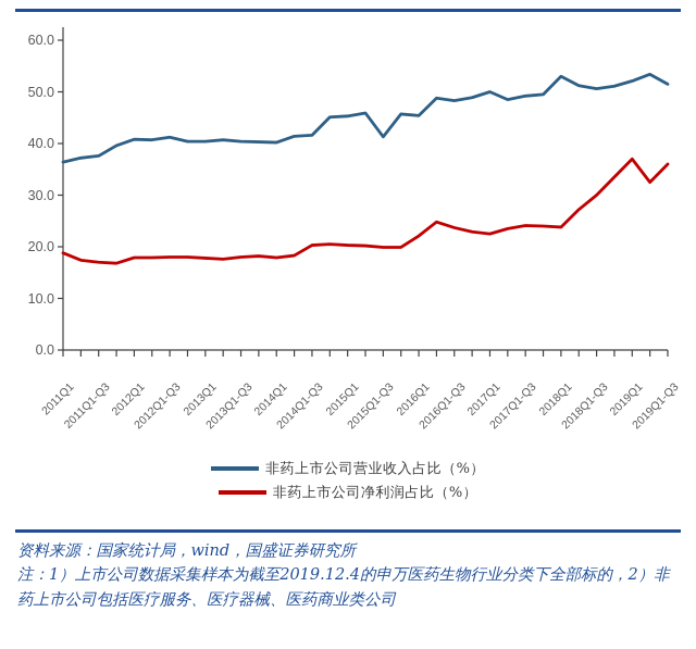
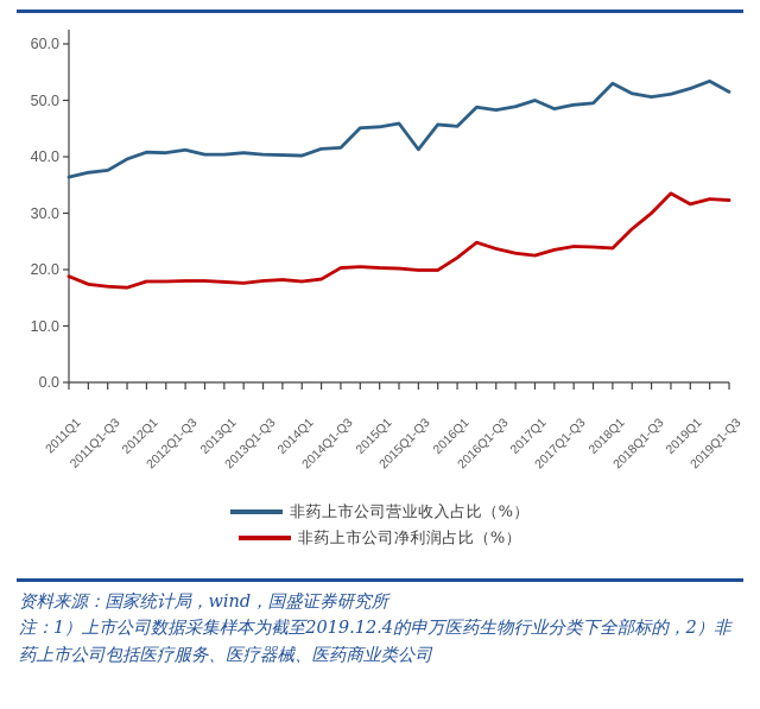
非药上市公司净利润占比（%）/2019Q1: 37 -> 32
非药上市公司净利润占比（%）/2019Q1-Q3: 36 -> 32
